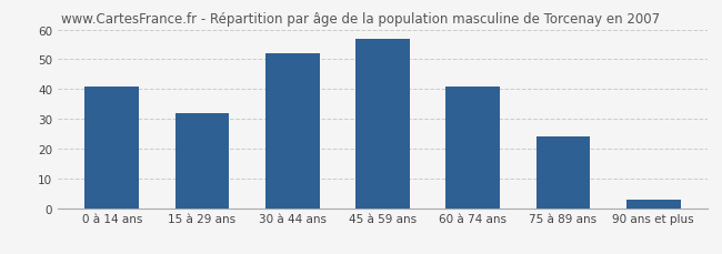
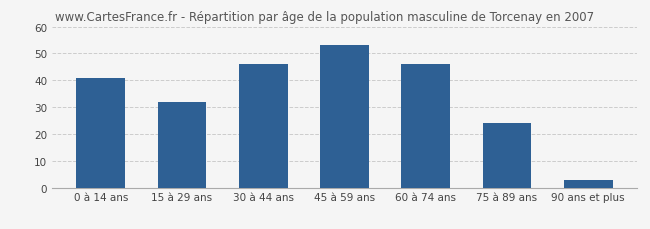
30 à 44 ans: 52 -> 46
45 à 59 ans: 57 -> 53
60 à 74 ans: 41 -> 46
